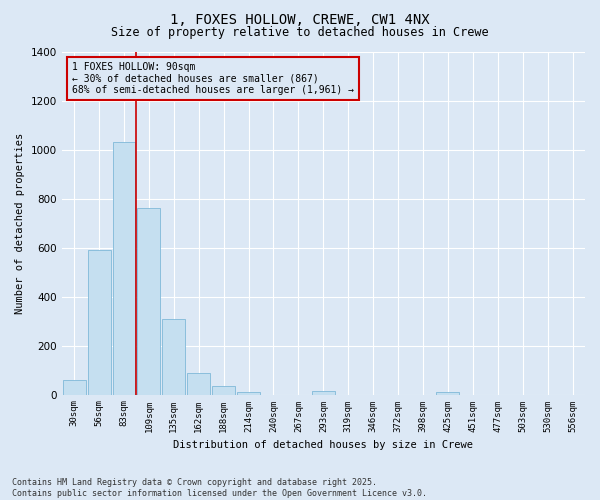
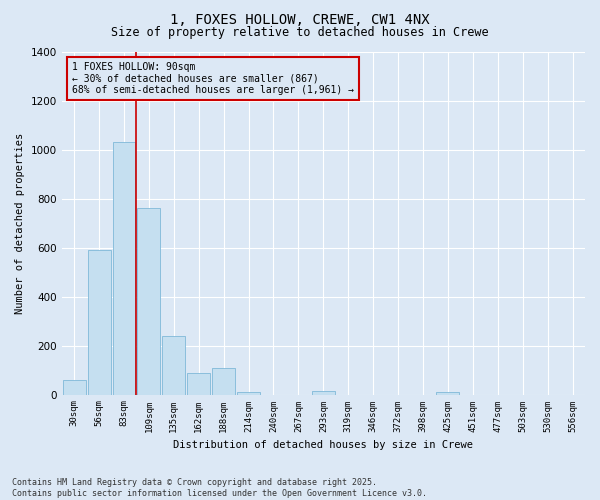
135sqm: 310 -> 240
188sqm: 35 -> 110
